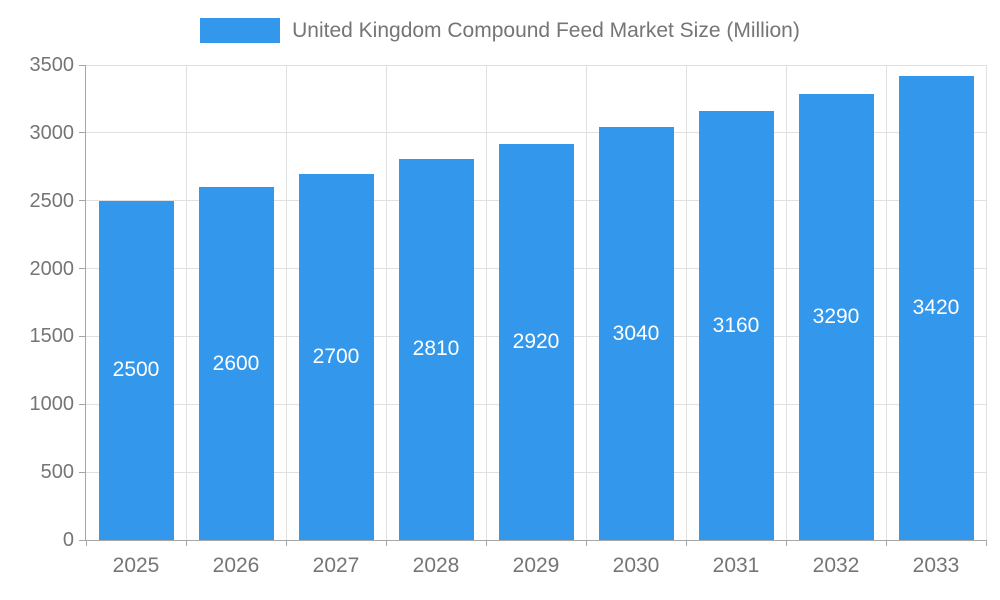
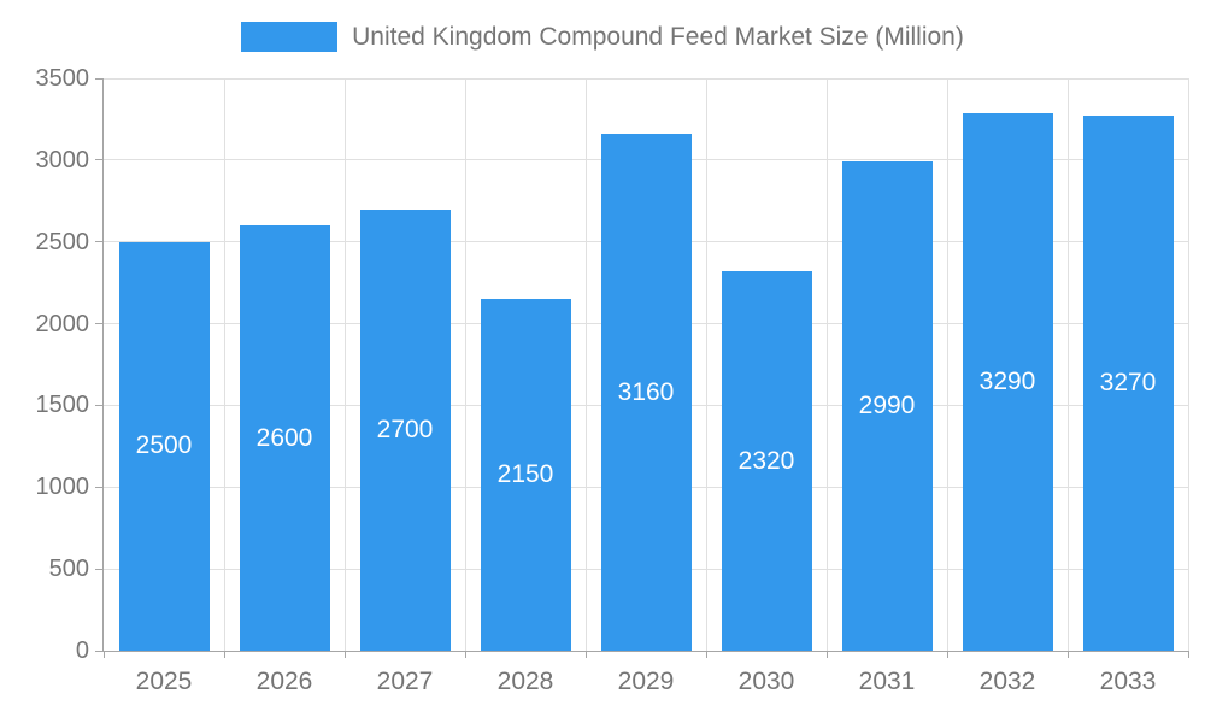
2028: 2810 -> 2150
2029: 2920 -> 3160
2030: 3040 -> 2320
2031: 3160 -> 2990
2033: 3420 -> 3270
